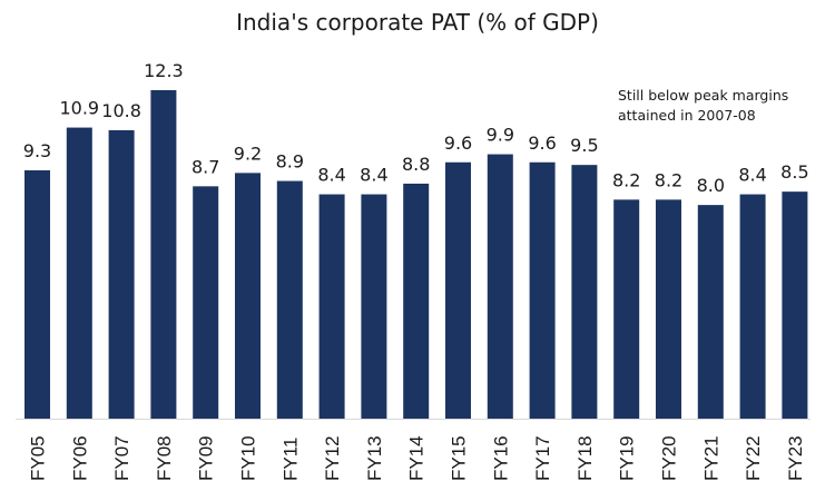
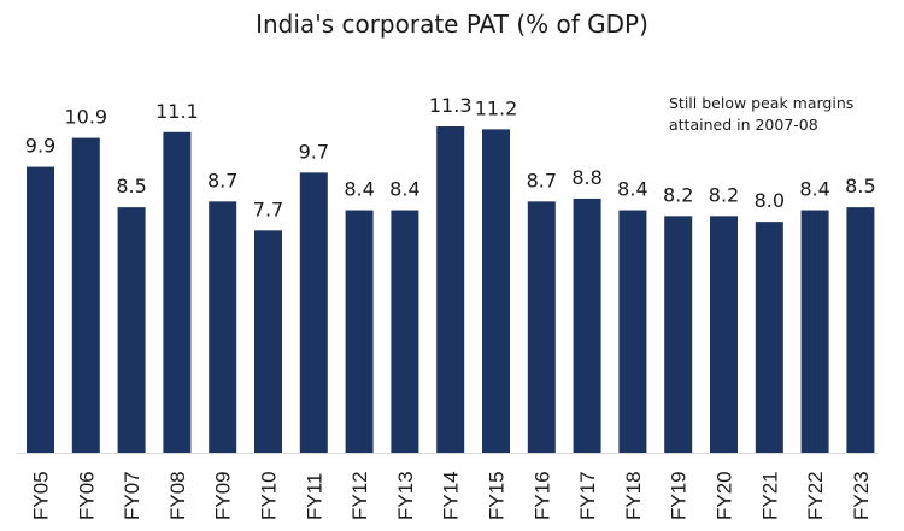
FY05: 9.3 -> 9.9
FY07: 10.8 -> 8.5
FY08: 12.3 -> 11.1
FY10: 9.2 -> 7.7
FY11: 8.9 -> 9.7
FY14: 8.8 -> 11.3
FY15: 9.6 -> 11.2
FY16: 9.9 -> 8.7
FY17: 9.6 -> 8.8
FY18: 9.5 -> 8.4
